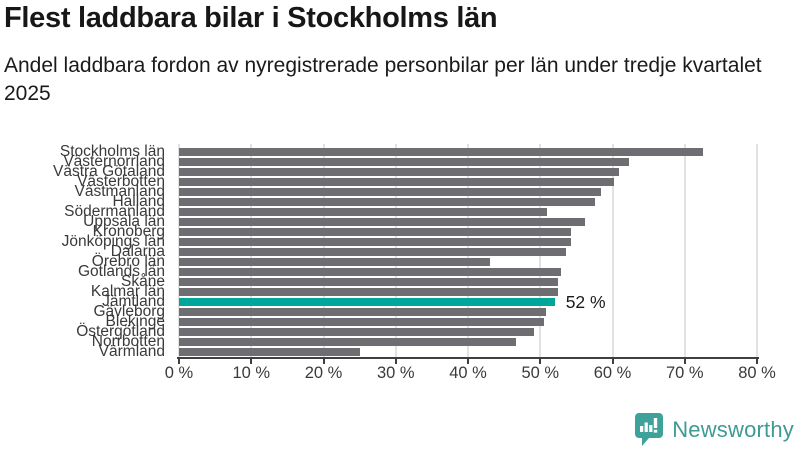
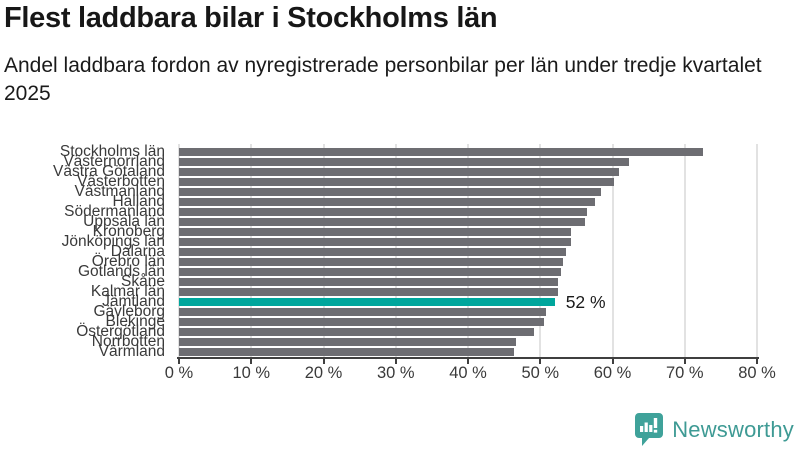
Södermanland: 51% -> 56%
Örebro län: 43% -> 53%
Värmland: 25% -> 46%
